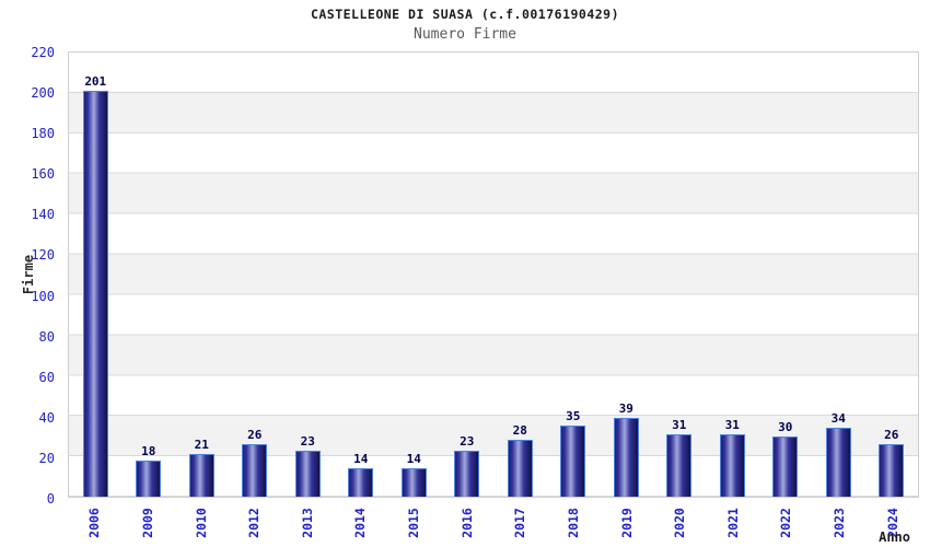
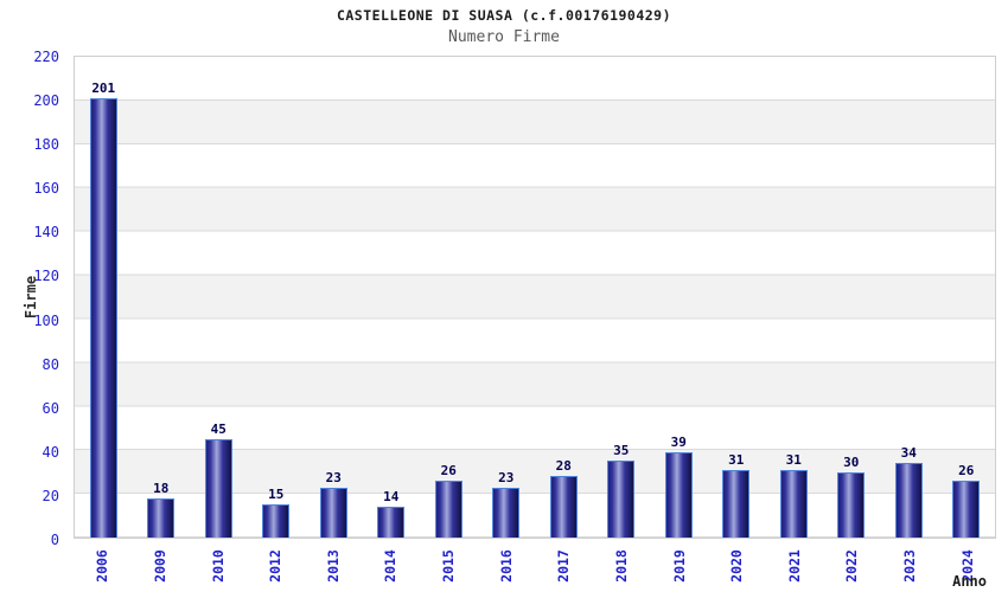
2010: 21 -> 45
2012: 26 -> 15
2015: 14 -> 26
